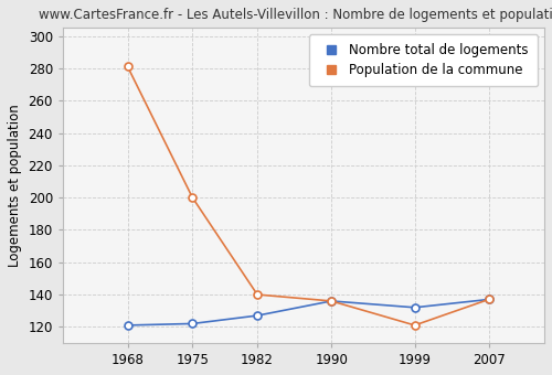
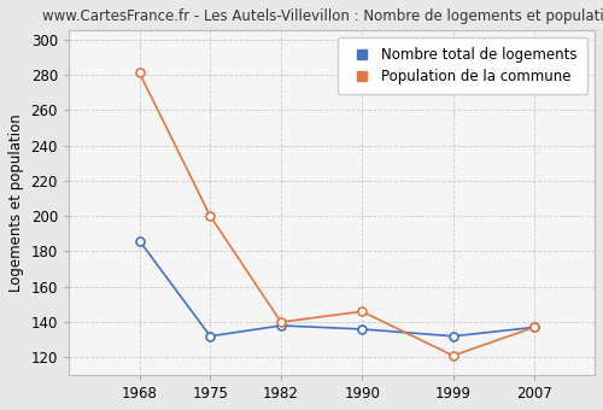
Nombre total de logements/1968: 121 -> 186
Nombre total de logements/1975: 122 -> 132
Nombre total de logements/1982: 127 -> 138
Population de la commune/1990: 136 -> 146
